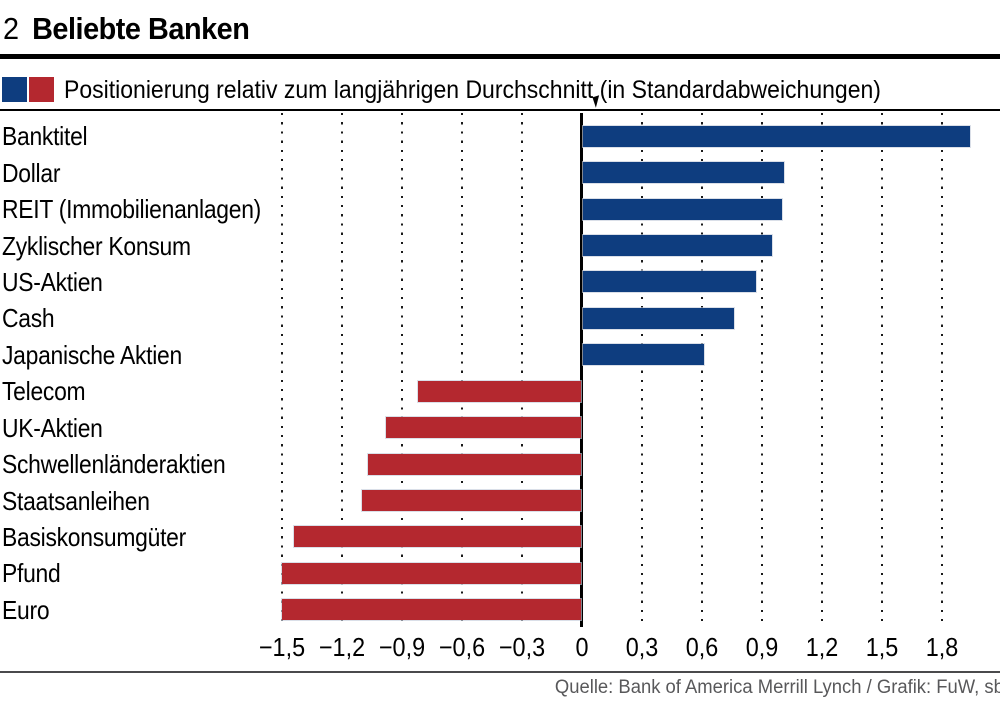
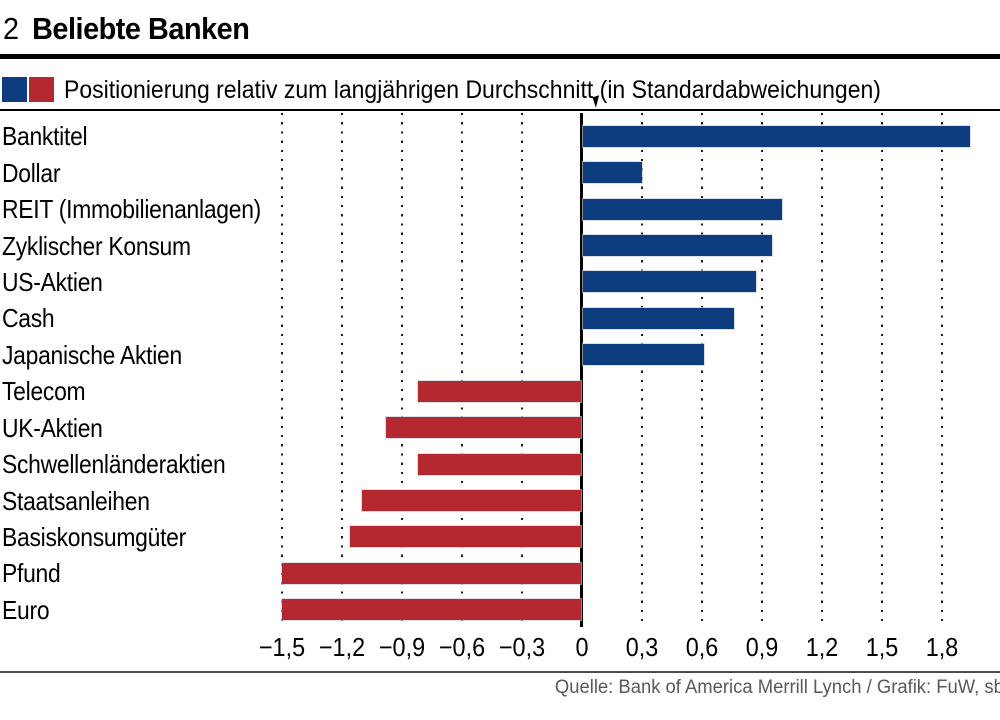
Dollar: 1,01 -> 0,30
Schwellenländeraktien: -1,07 -> -0,82
Basiskonsumgüter: -1,44 -> -1,16
